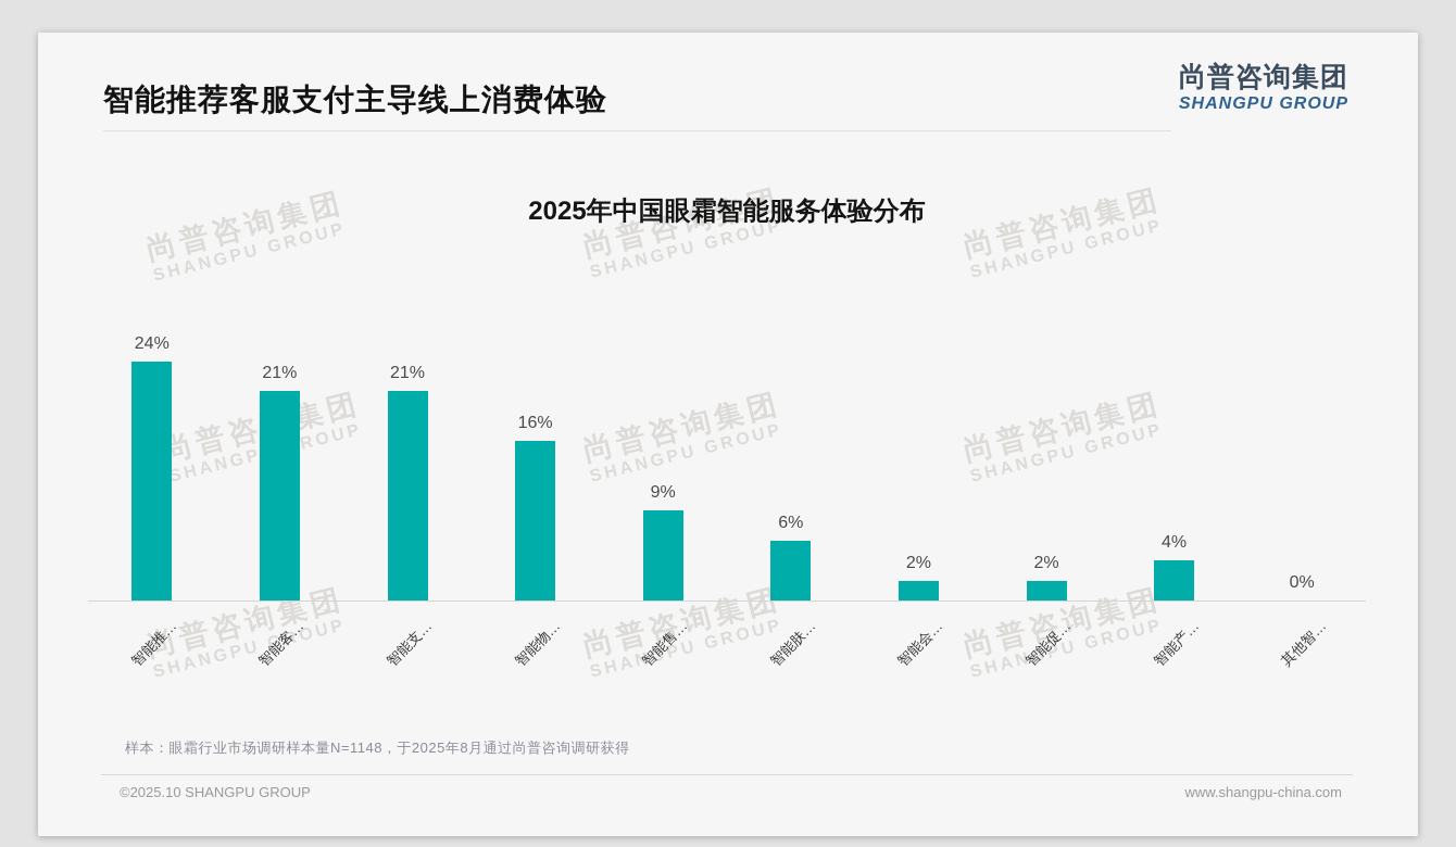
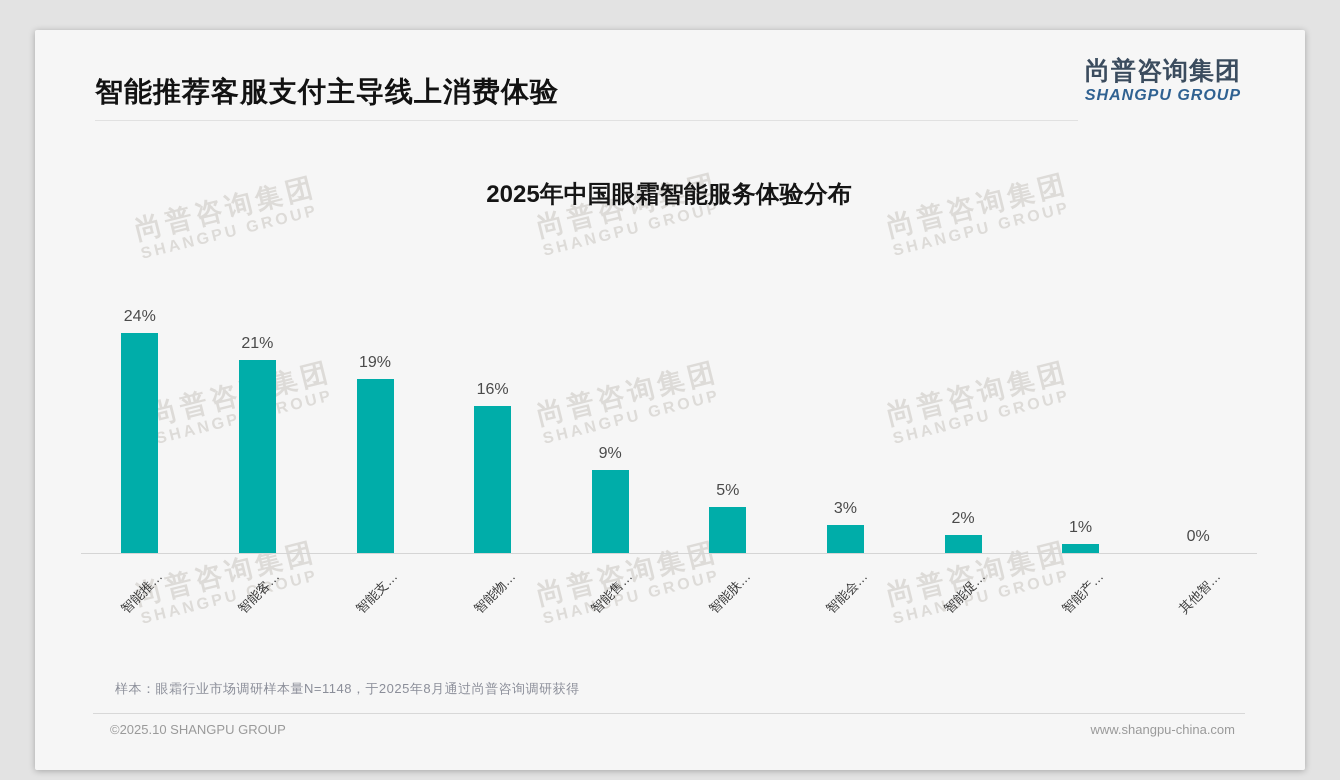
智能支…: 21% -> 19%
智能肤…: 6% -> 5%
智能会…: 2% -> 3%
智能产…: 4% -> 1%
